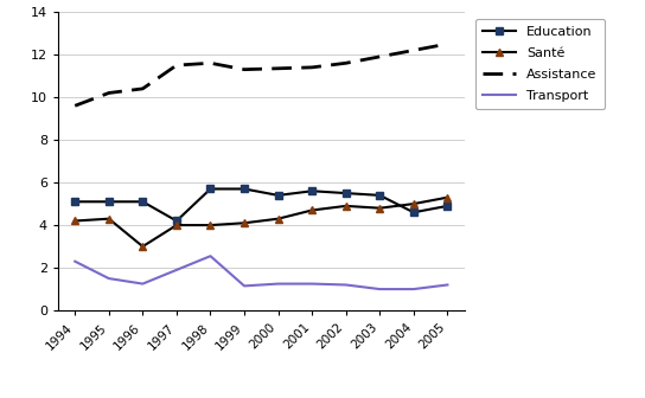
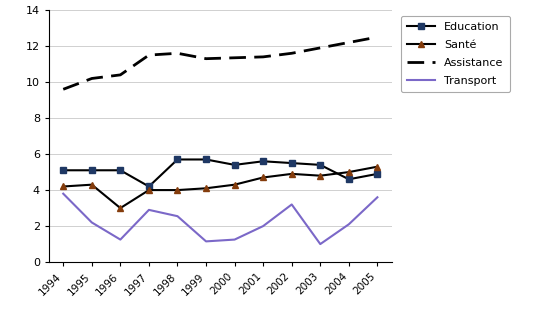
Transport/1994: 2.3 -> 3.8
Transport/1995: 1.5 -> 2.2
Transport/1997: 1.9 -> 2.9
Transport/2001: 1.2 -> 2.0
Transport/2002: 1.2 -> 3.2
Transport/2004: 1.0 -> 2.1
Transport/2005: 1.2 -> 3.6
